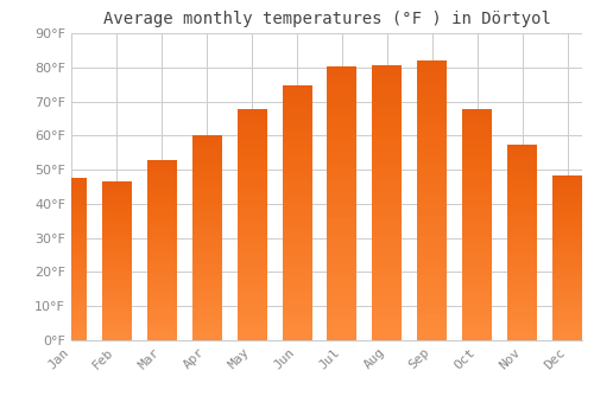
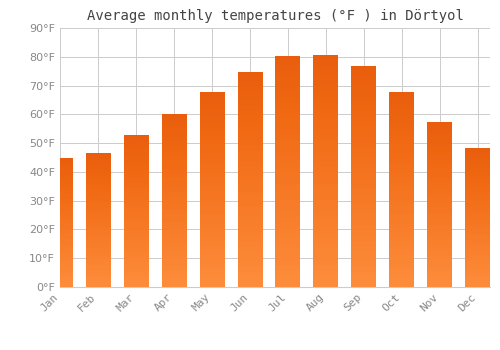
Jan: 47.5°F -> 44.5°F
Sep: 82.0°F -> 76.5°F
